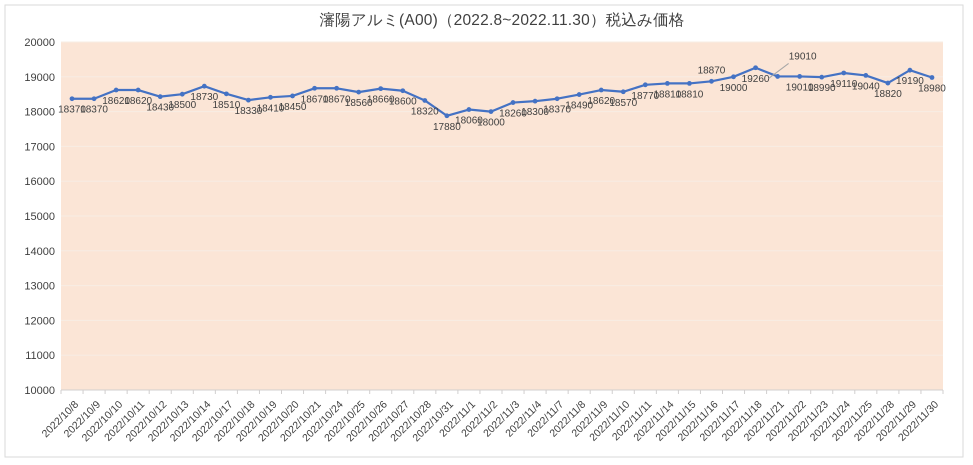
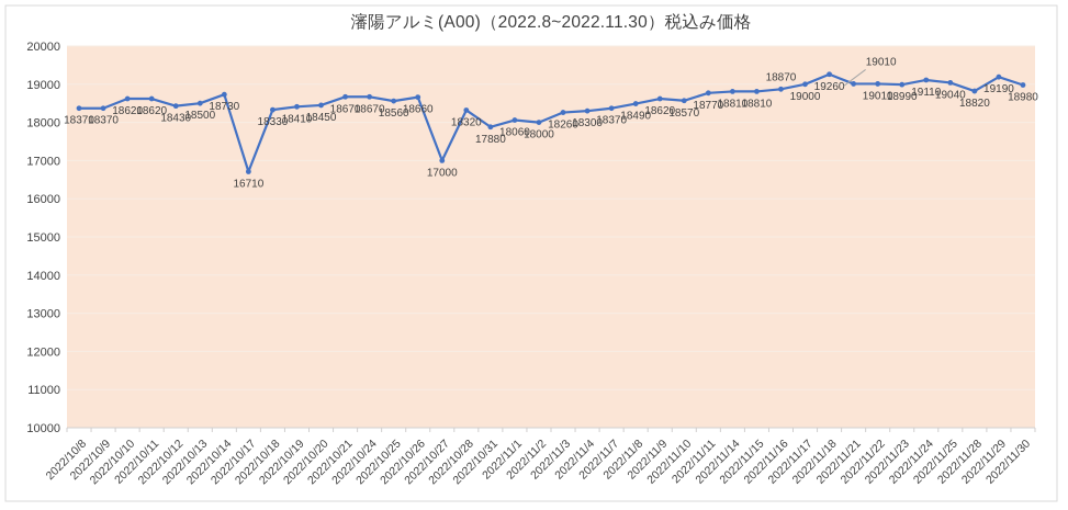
2022/10/17: 18510 -> 16710
2022/10/27: 18600 -> 17000
